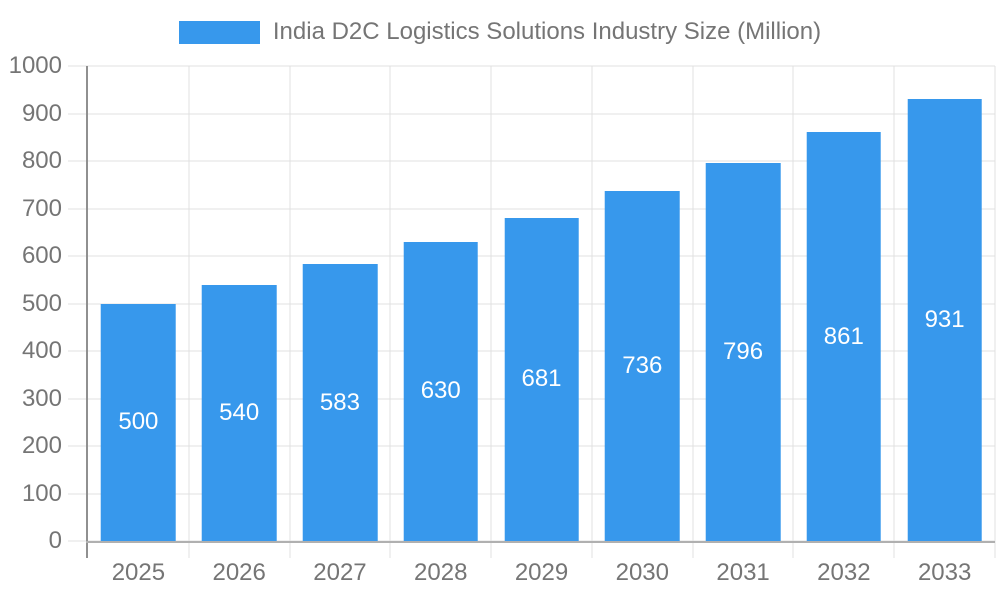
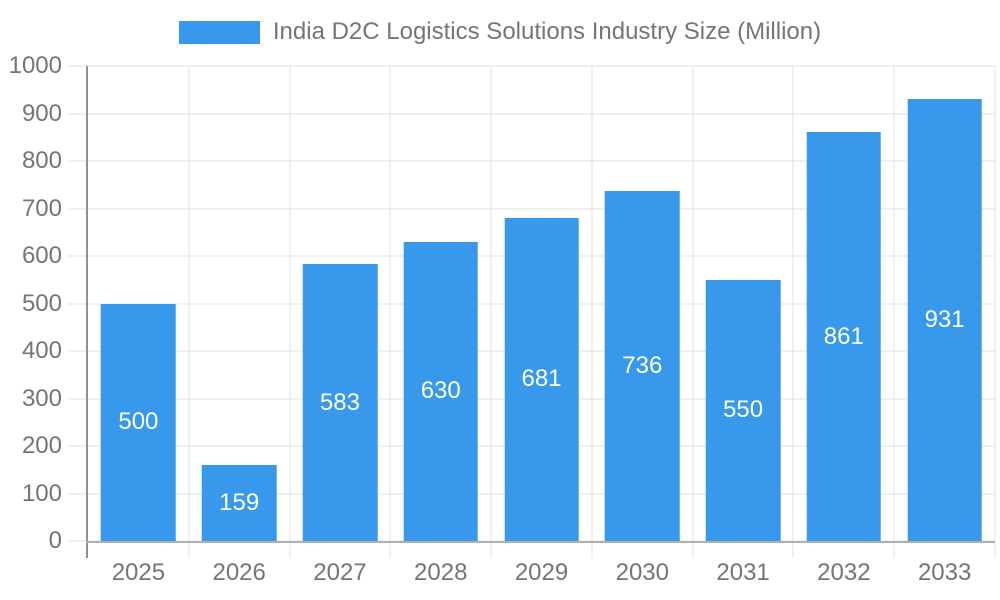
2026: 540 -> 159
2031: 796 -> 550
